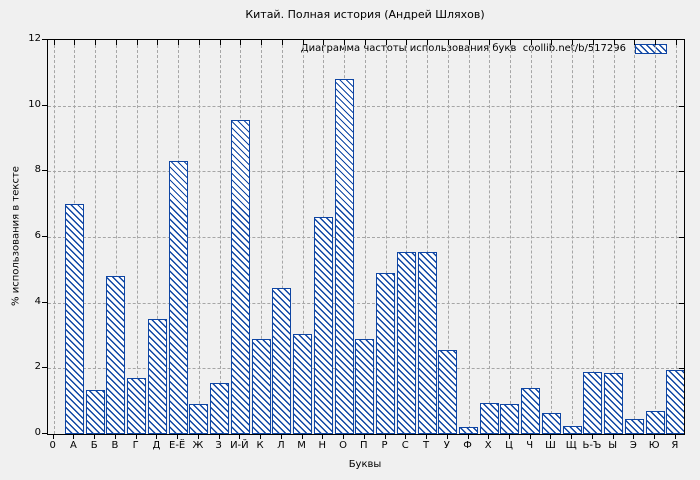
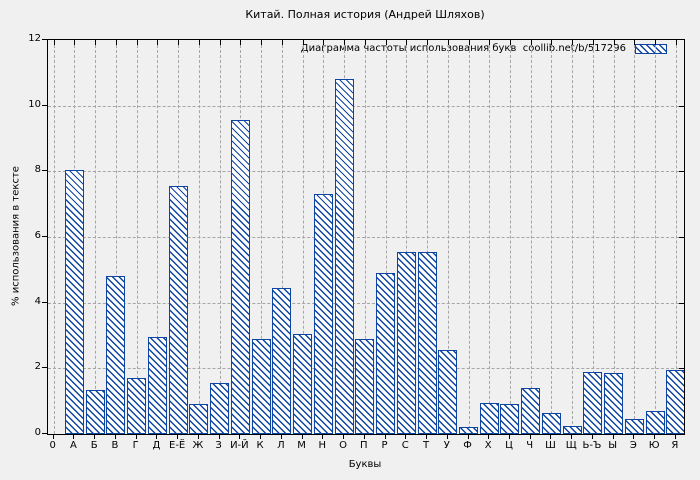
А: 7.0 -> 8.1
Д: 3.5 -> 3.0
Е-Ё: 8.3 -> 7.5
Н: 6.6 -> 7.3
